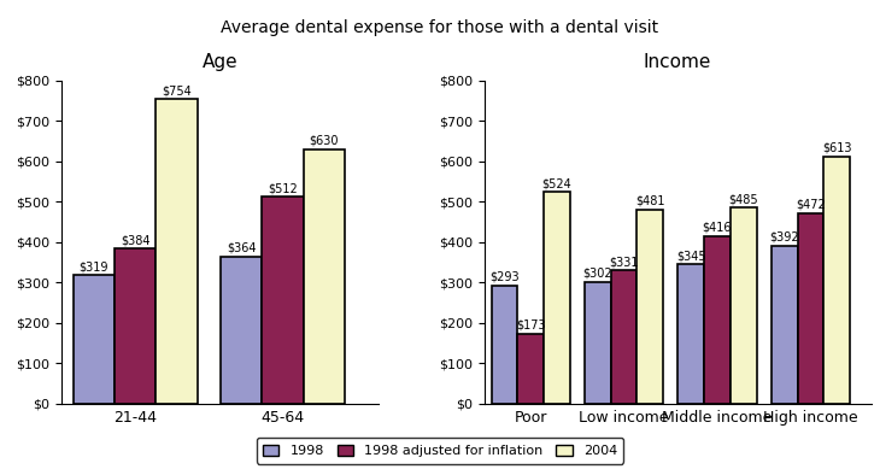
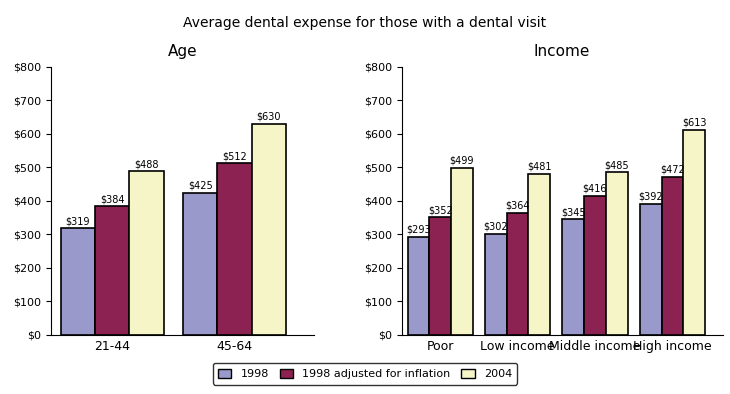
Age/2004/21-44: $754 -> $488
Age/1998/45-64: $364 -> $425
Income/1998 adjusted for inflation/Poor: $173 -> $352
Income/2004/Poor: $524 -> $499
Income/1998 adjusted for inflation/Low income: $331 -> $364
